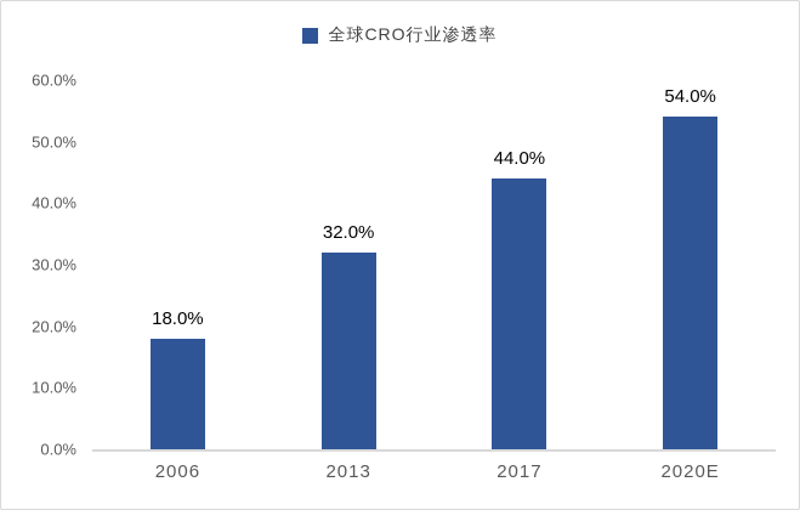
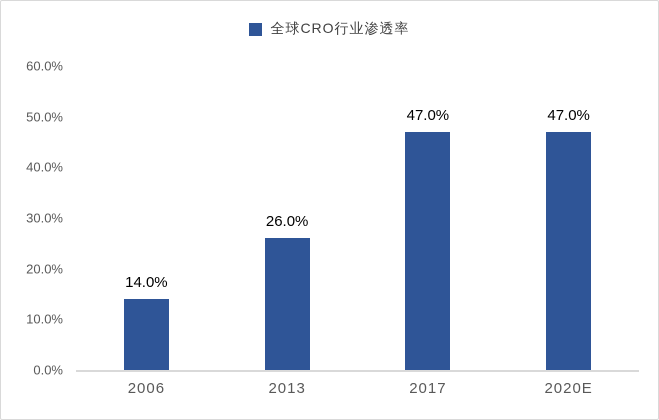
2006: 18.0% -> 14.0%
2013: 32.0% -> 26.0%
2017: 44.0% -> 47.0%
2020E: 54.0% -> 47.0%
